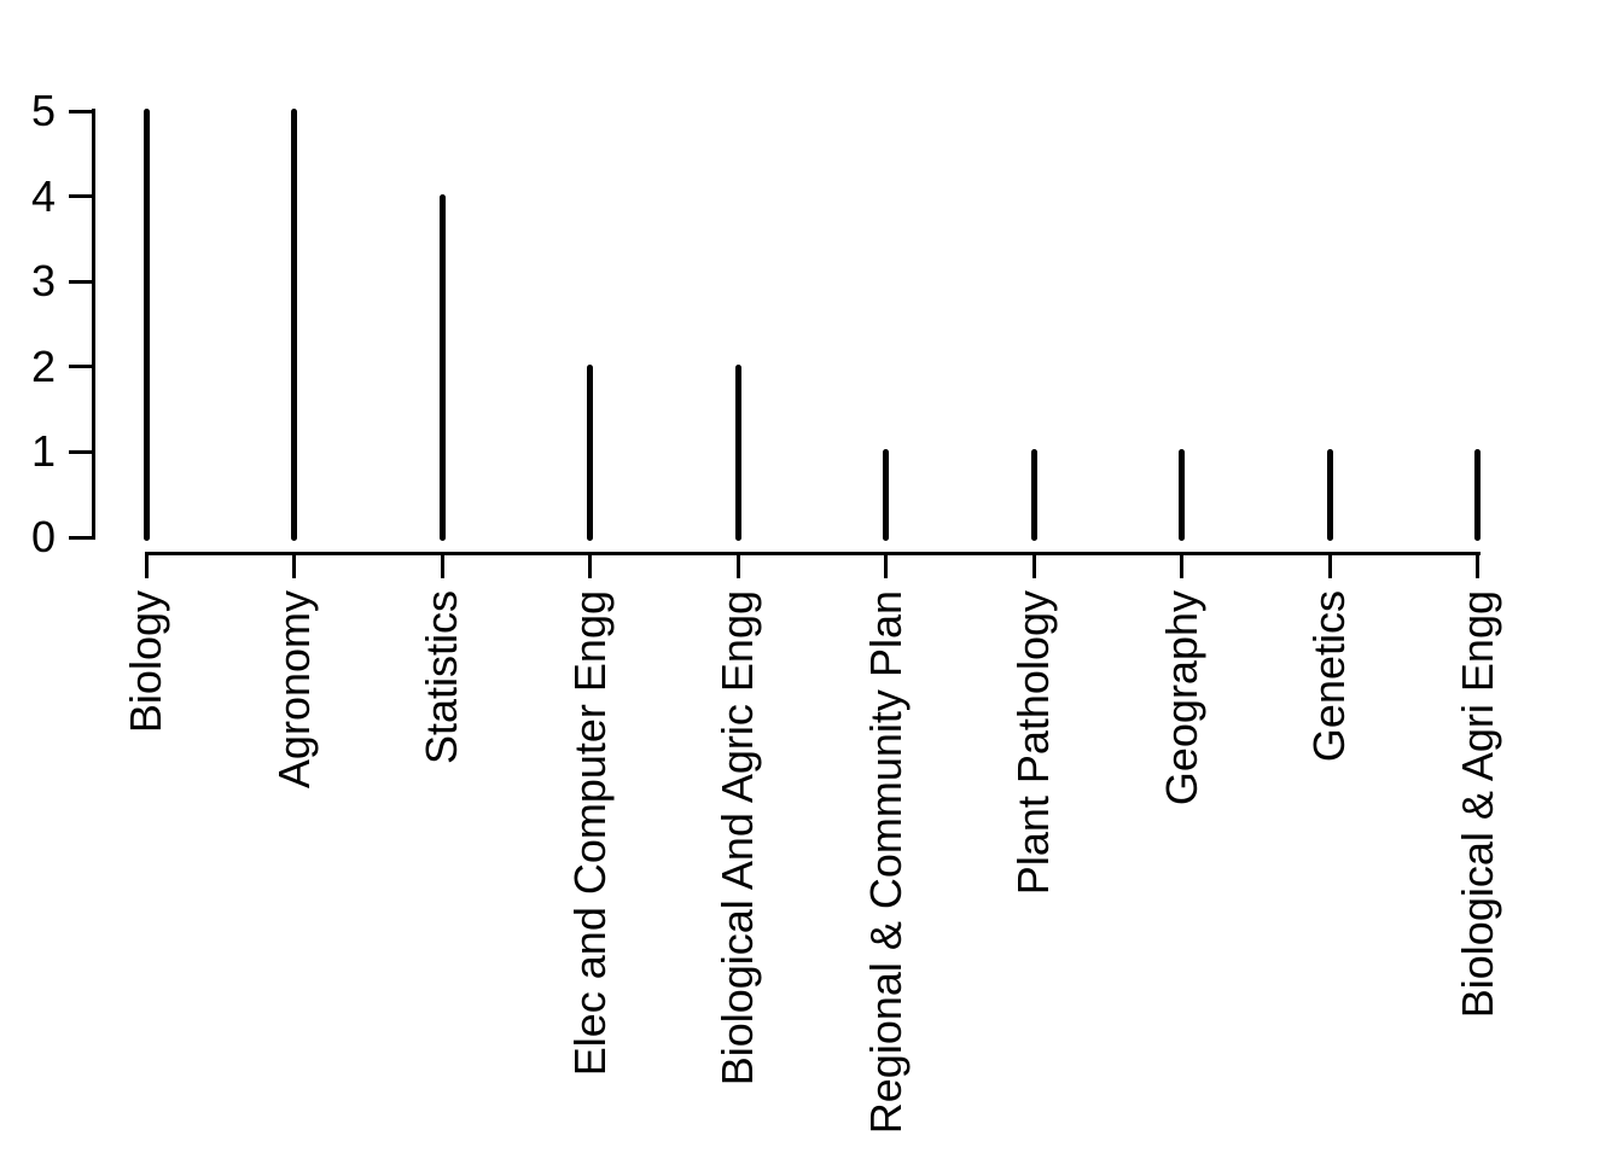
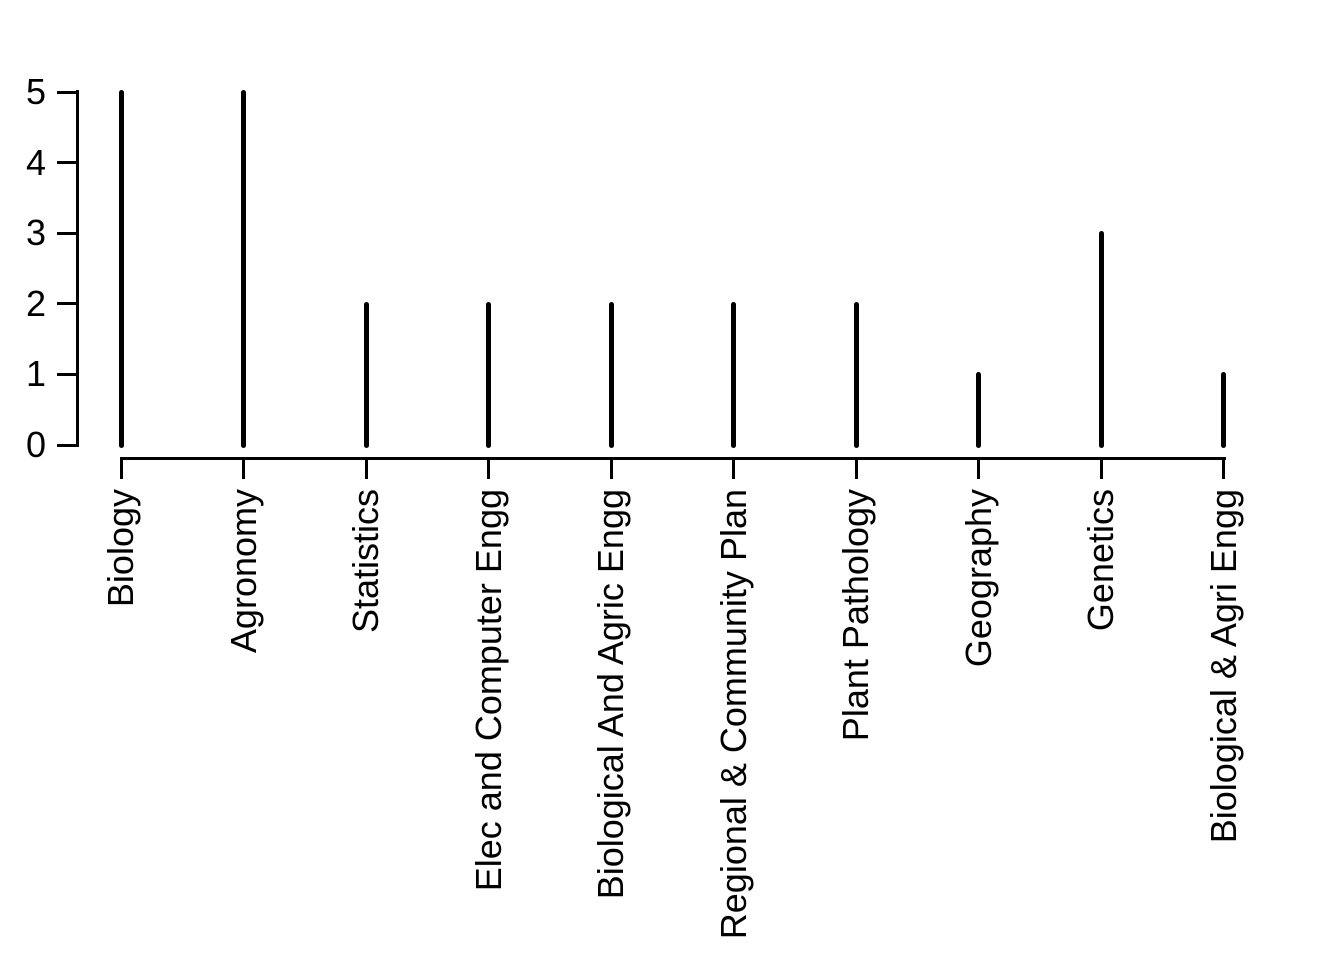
Statistics: 4 -> 2
Regional & Community Plan: 1 -> 2
Plant Pathology: 1 -> 2
Genetics: 1 -> 3
